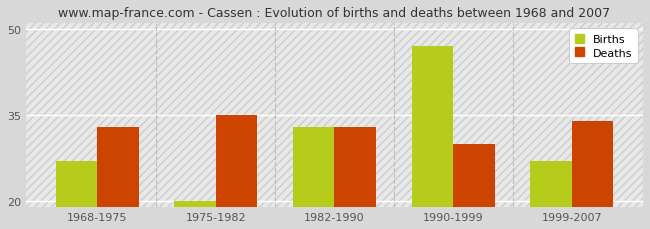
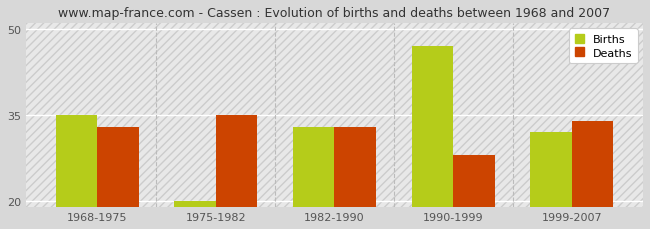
Births/1968-1975: 27 -> 35
Deaths/1990-1999: 30 -> 28
Births/1999-2007: 27 -> 32
